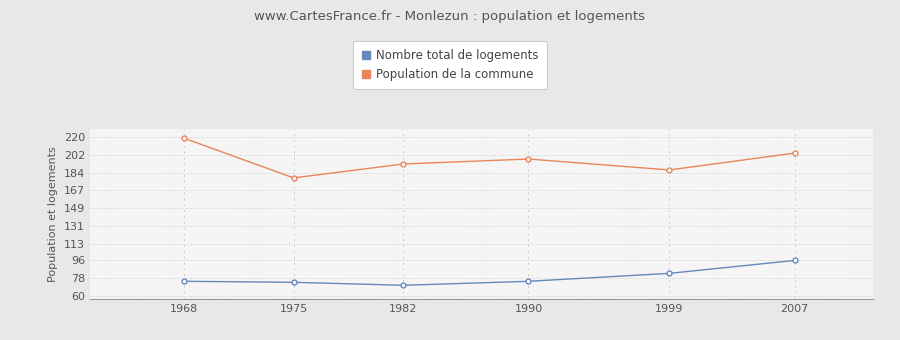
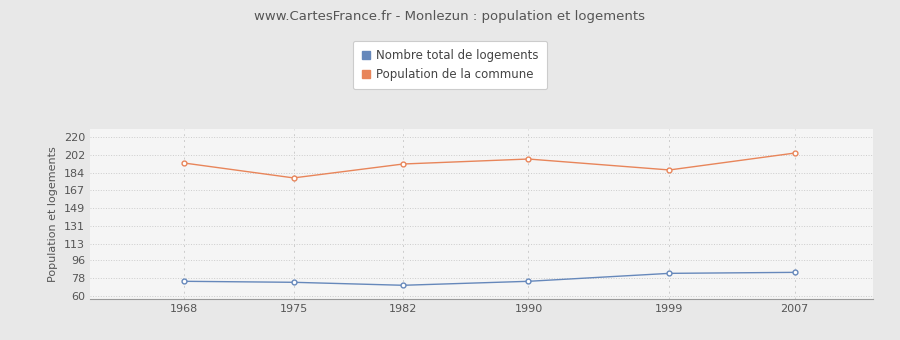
Population de la commune/1968: 219 -> 194
Nombre total de logements/2007: 96 -> 84
